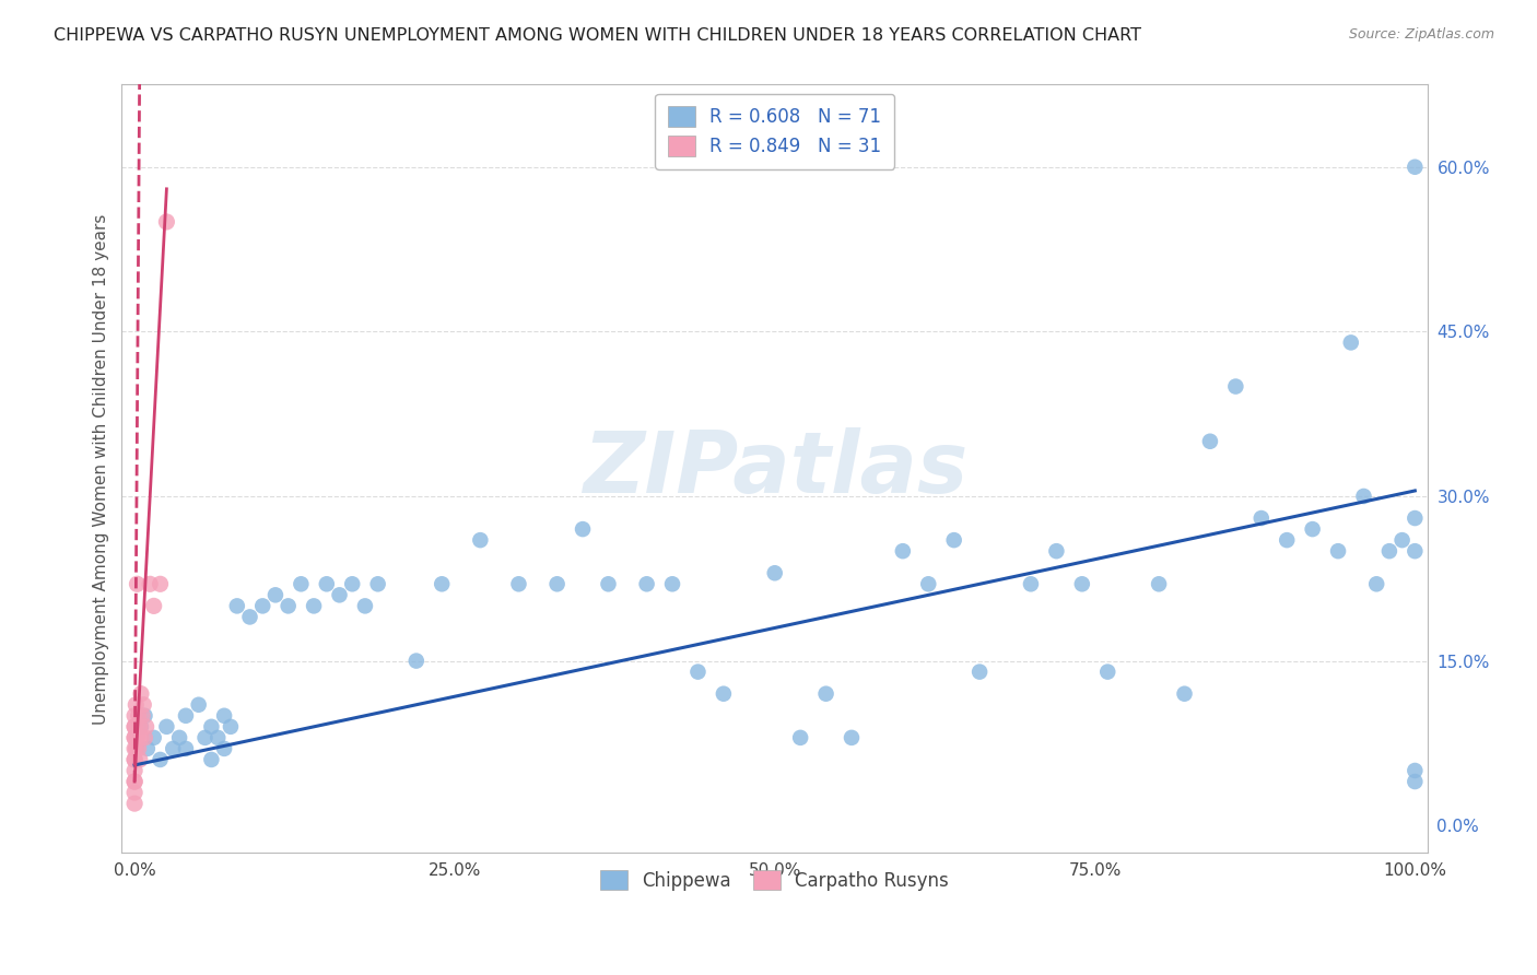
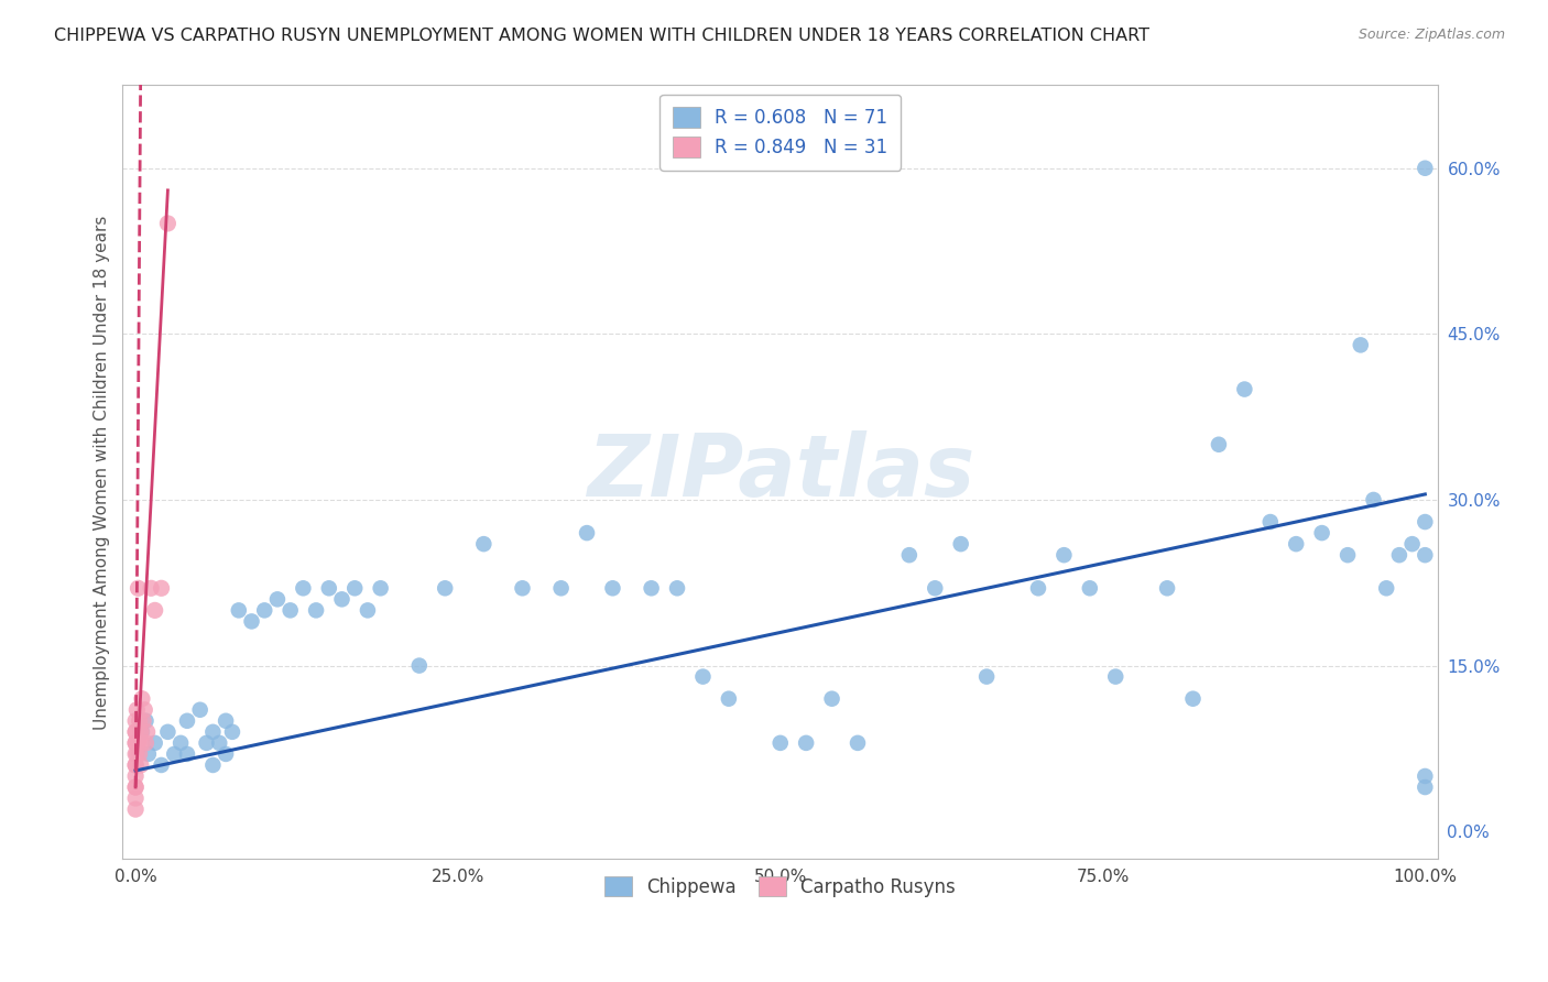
Chippewa/50.0%: 23% -> 8%
